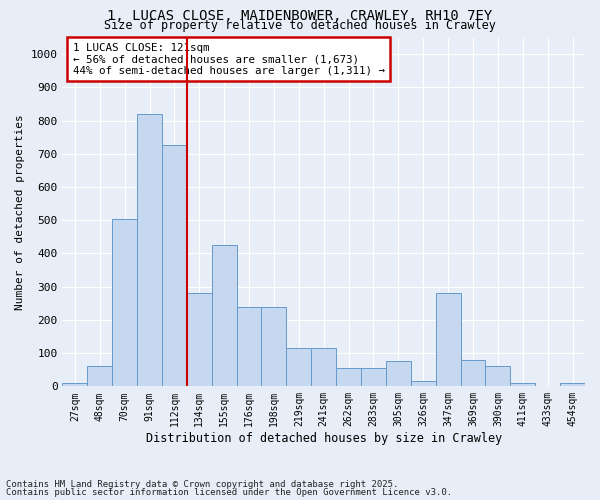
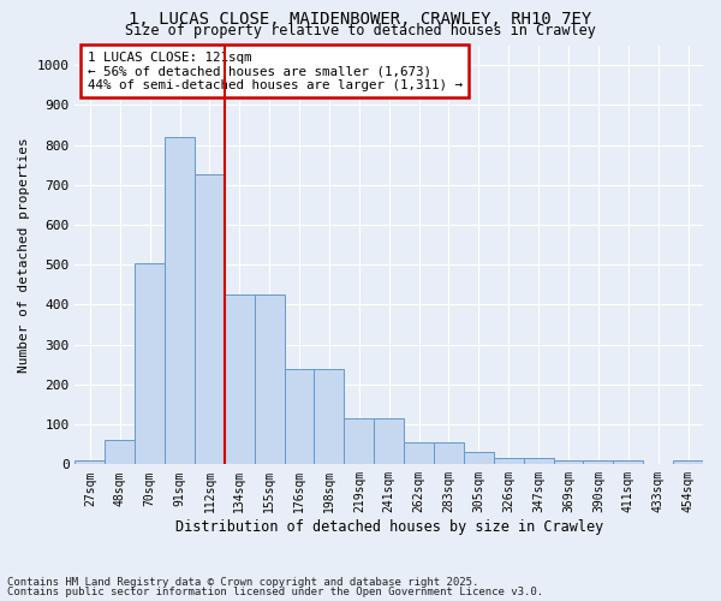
134sqm: 280 -> 425
305sqm: 75 -> 30
347sqm: 280 -> 15
369sqm: 80 -> 10
390sqm: 60 -> 10
